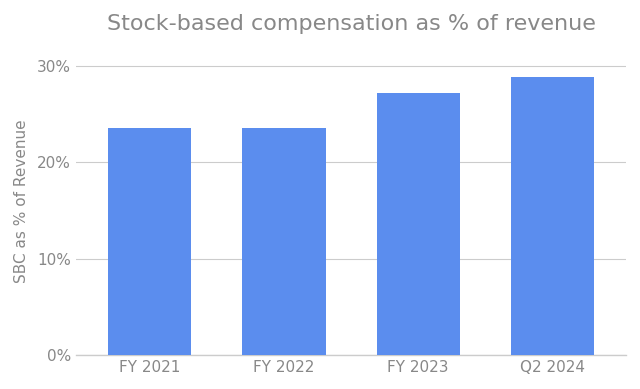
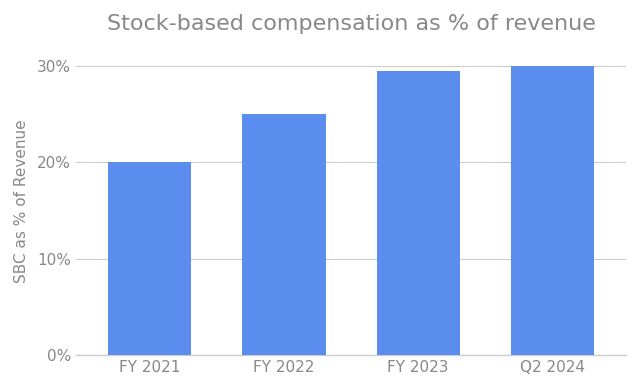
FY 2021: 23.6% -> 20.0%
FY 2022: 23.6% -> 25.0%
FY 2023: 27.2% -> 29.5%
Q2 2024: 28.8% -> 30.0%
